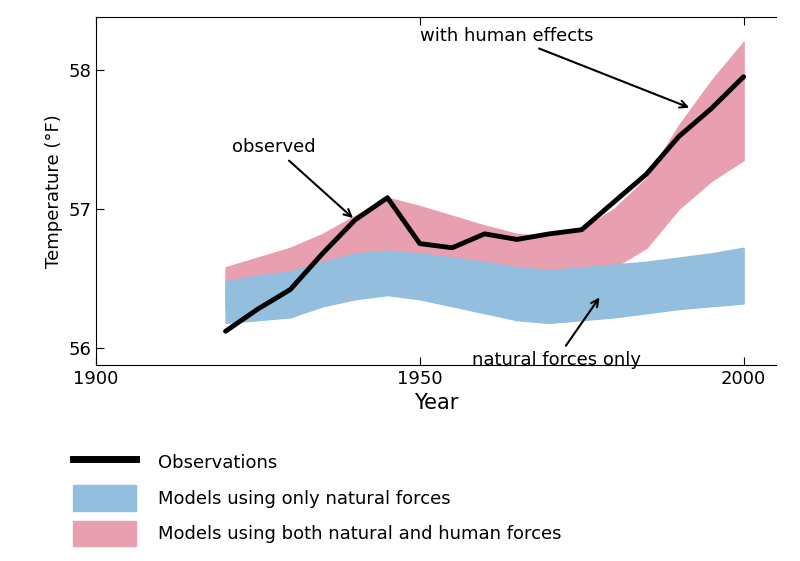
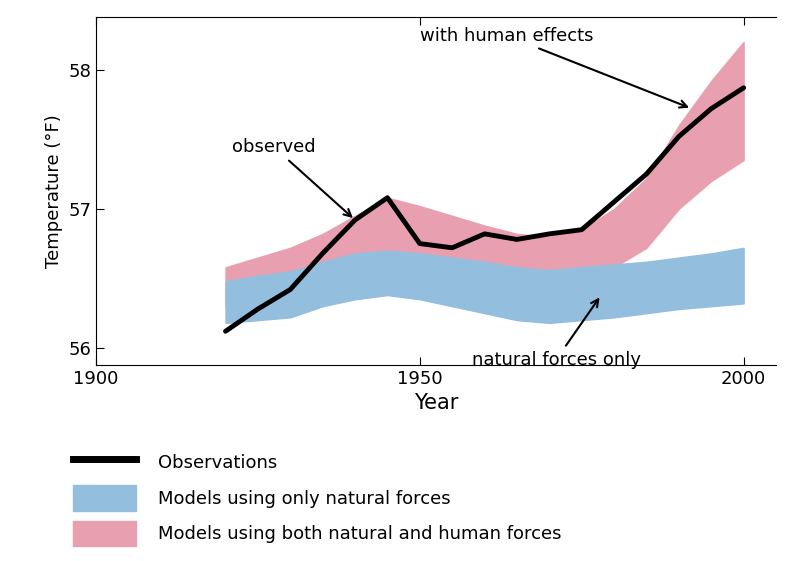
Observations/2000: 57.95 -> 57.87
